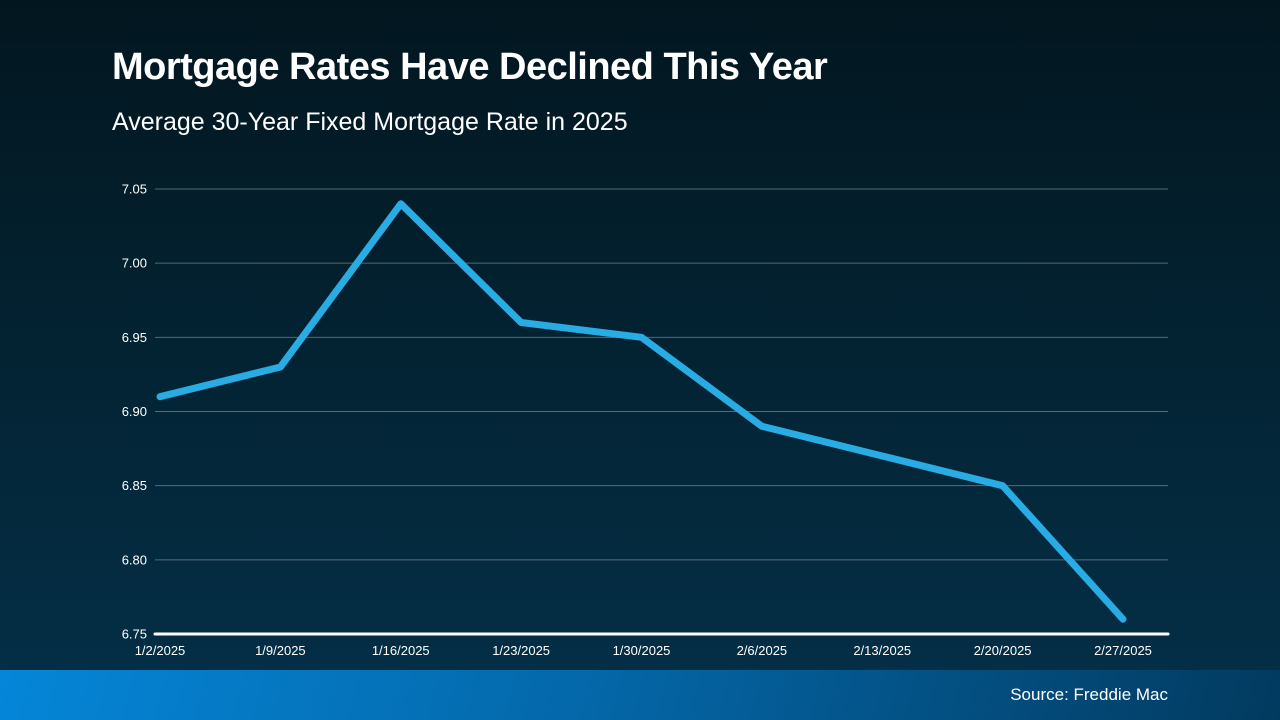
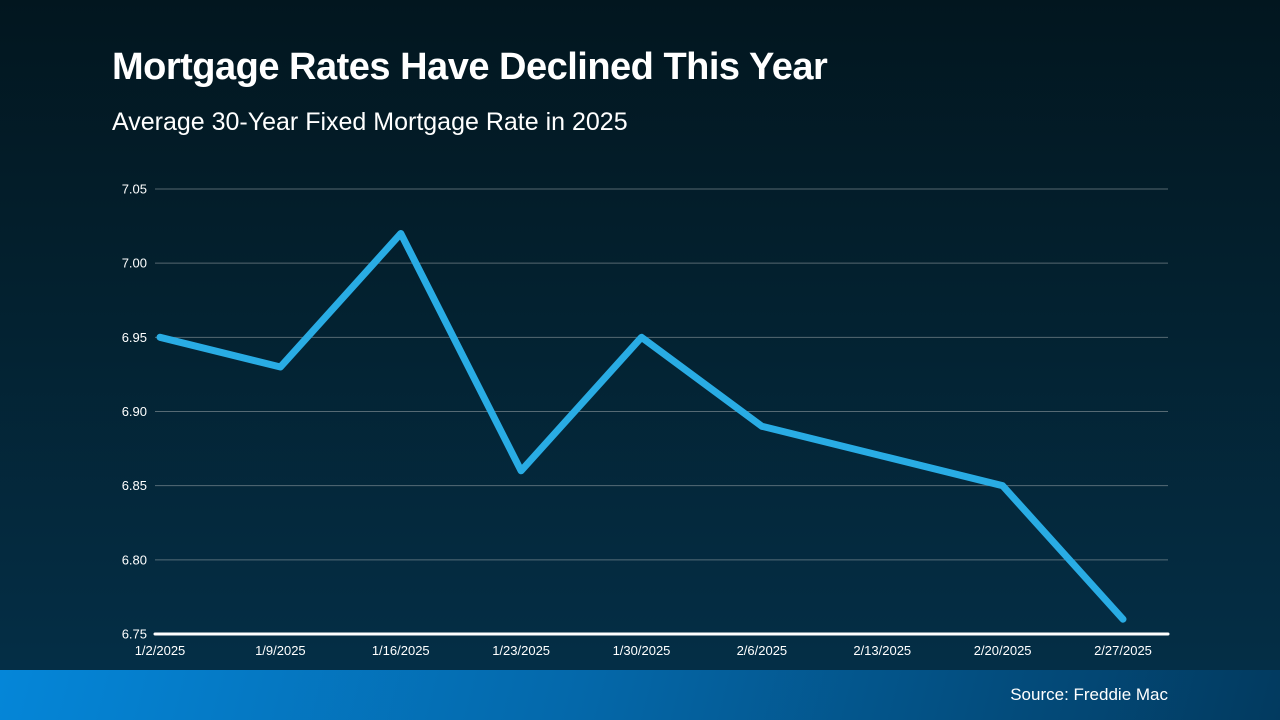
1/2/2025: 6.91 -> 6.95
1/16/2025: 7.04 -> 7.02
1/23/2025: 6.96 -> 6.86
